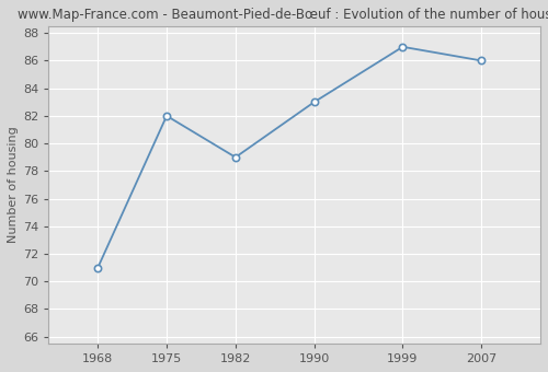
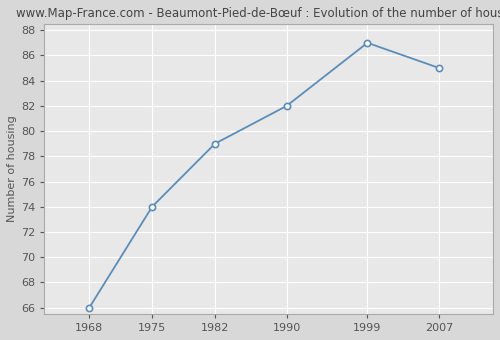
1968: 71 -> 66
1975: 82 -> 74
1990: 83 -> 82
2007: 86 -> 85
